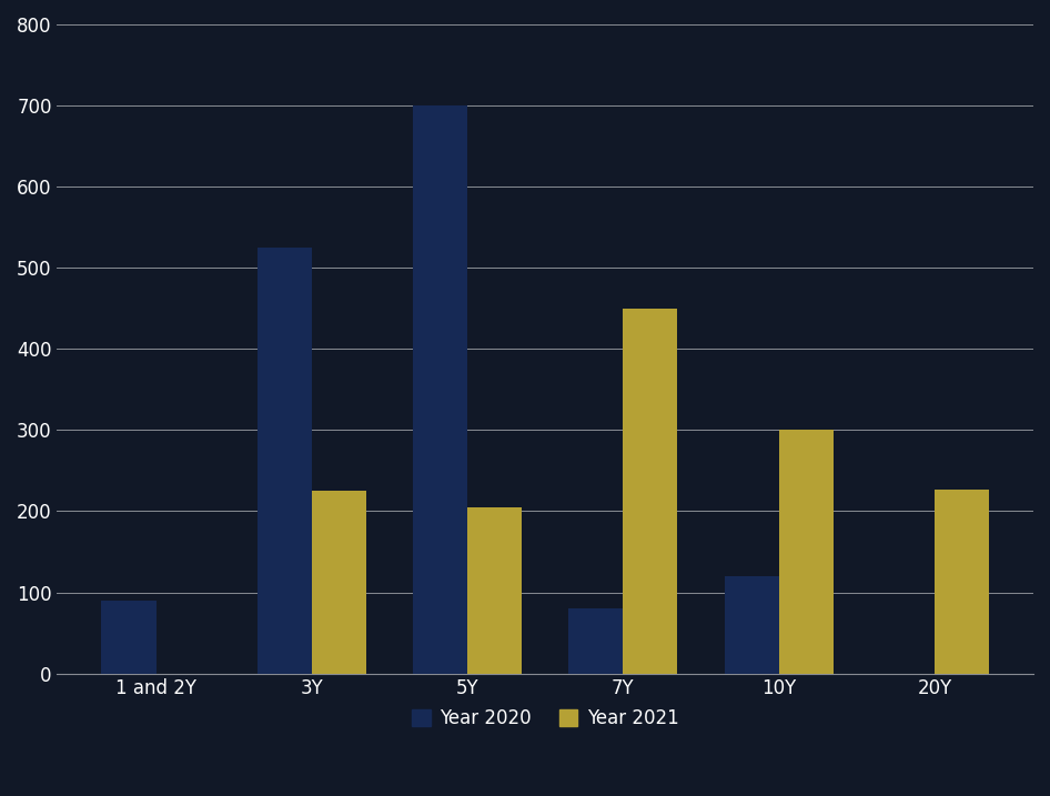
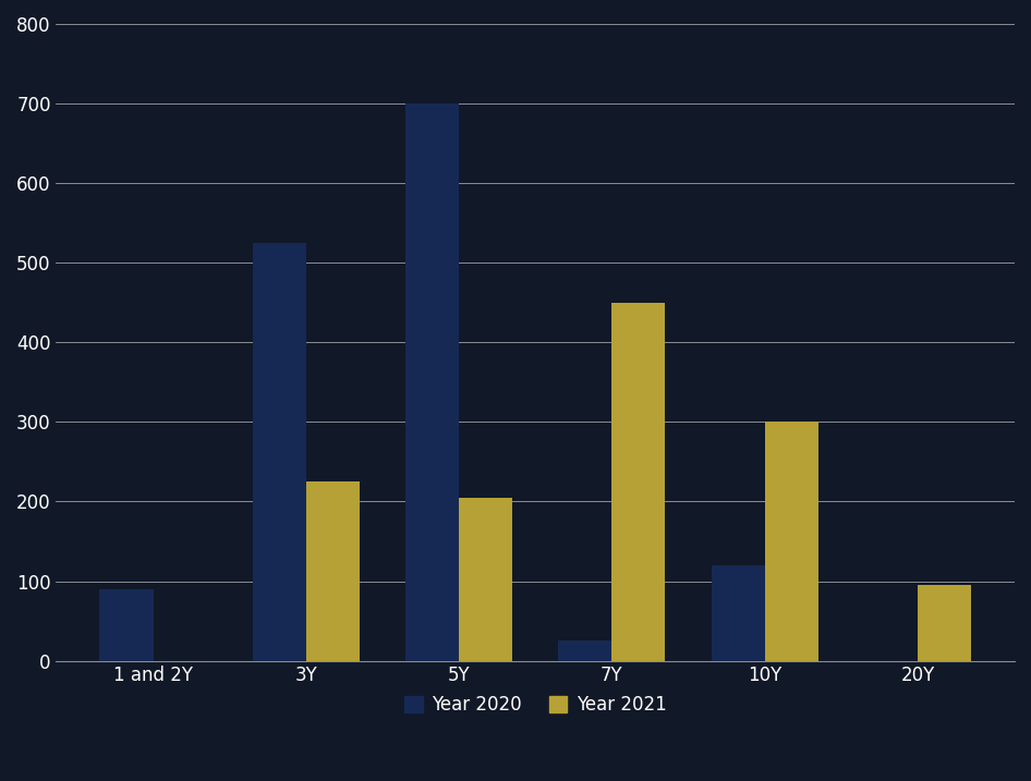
Year 2020/7Y: 80 -> 25
Year 2021/20Y: 226 -> 95
